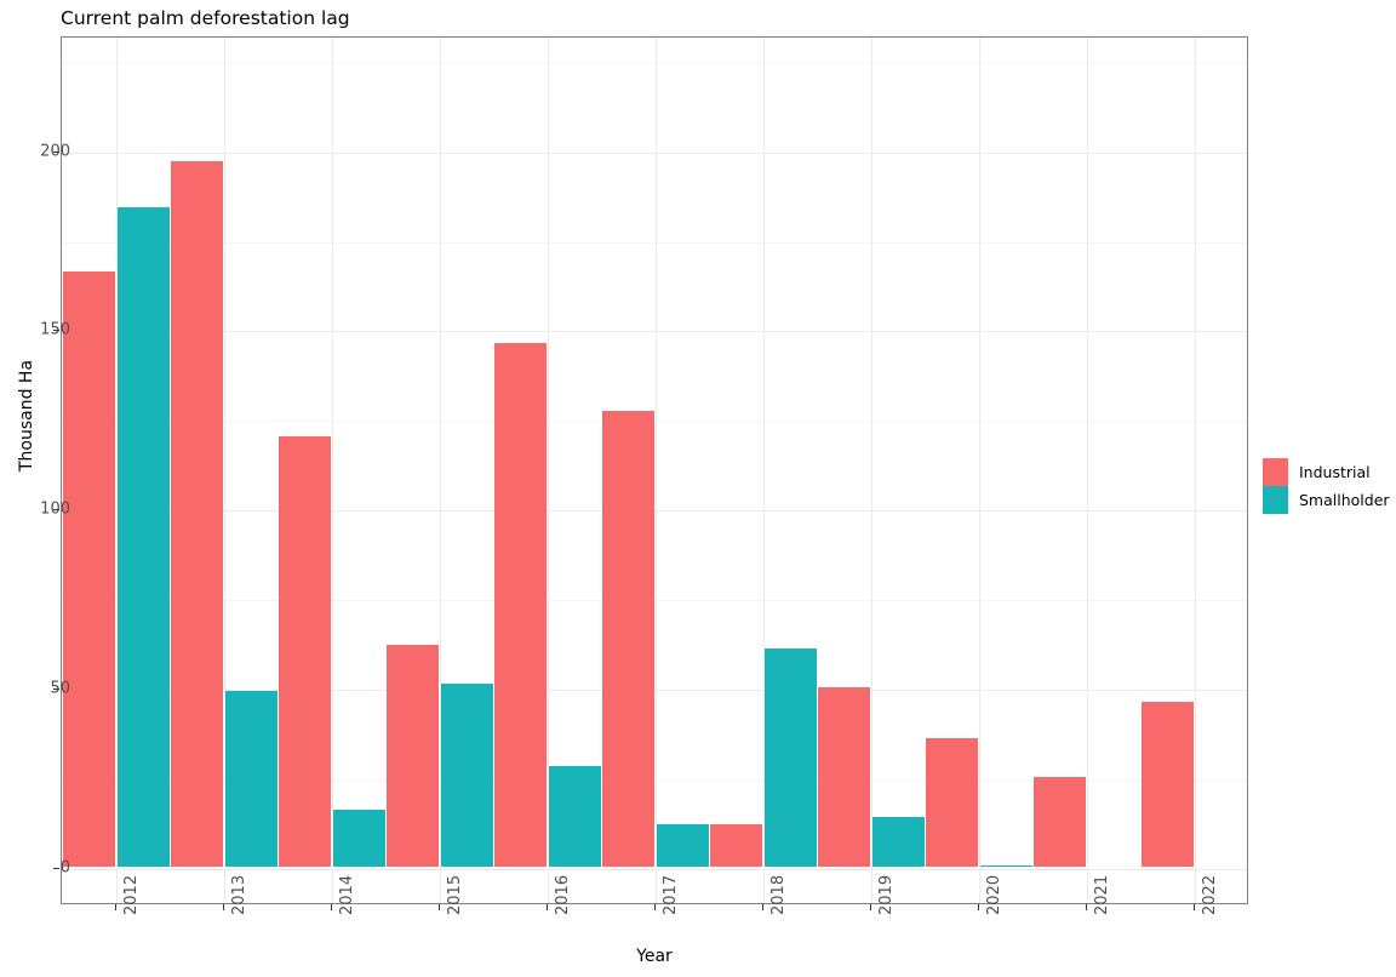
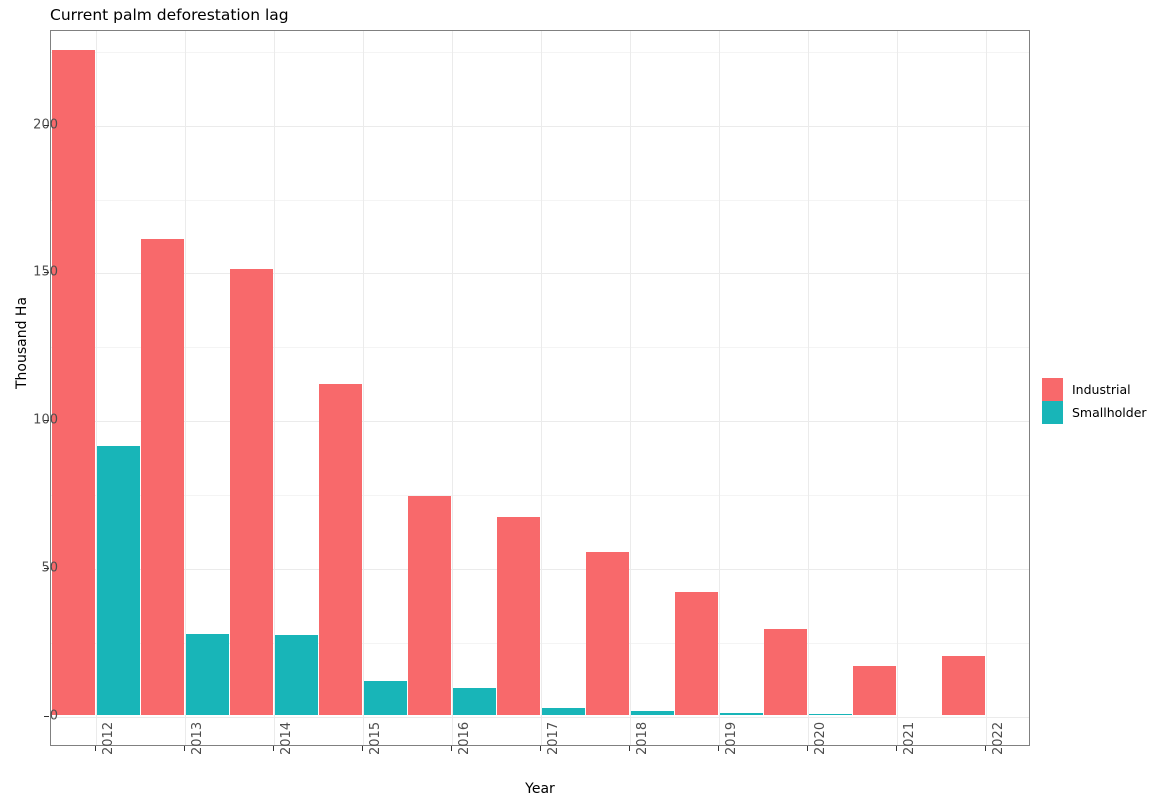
Industrial/2012: 166 -> 225
Smallholder/2012: 184 -> 91
Industrial/2013: 197 -> 161
Smallholder/2013: 49 -> 28
Industrial/2014: 120 -> 151
Smallholder/2014: 16 -> 27
Industrial/2015: 62 -> 112
Smallholder/2015: 51 -> 12
Industrial/2016: 146 -> 74
Smallholder/2016: 28 -> 9
Industrial/2017: 127 -> 67
Smallholder/2017: 12 -> 2
Industrial/2018: 12 -> 55
Smallholder/2018: 61 -> 2
Industrial/2019: 50 -> 42
Smallholder/2019: 14 -> 1
Industrial/2020: 36 -> 29
Industrial/2021: 25 -> 16
Industrial/2022: 46 -> 20
